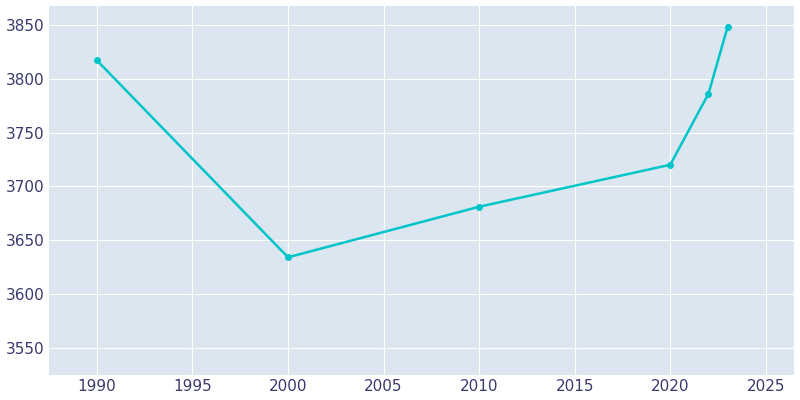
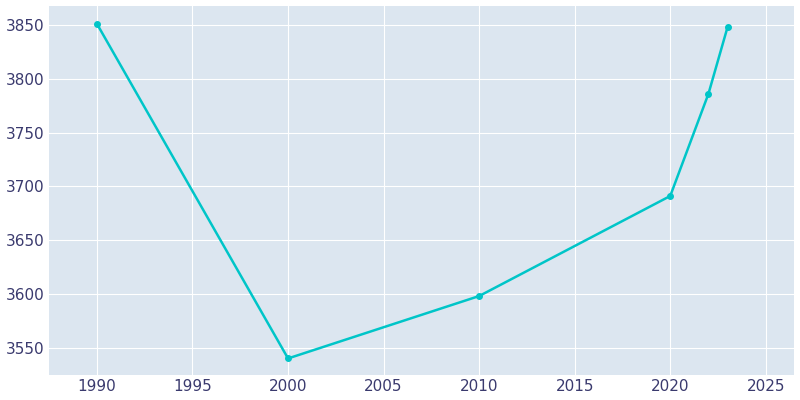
1990: 3817 -> 3851
2000: 3634 -> 3540
2010: 3681 -> 3598
2020: 3720 -> 3691
